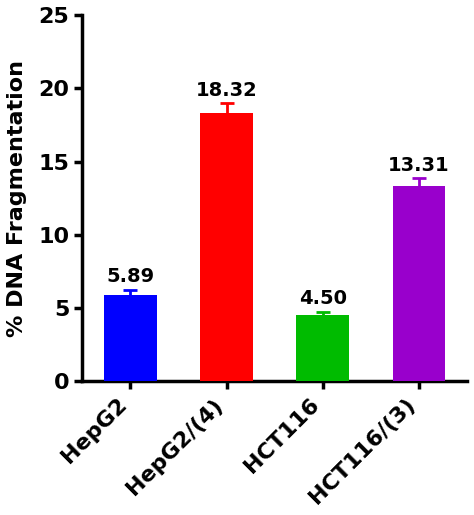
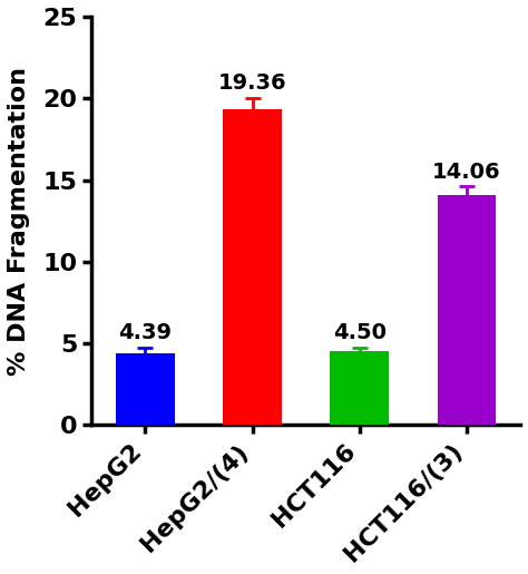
HepG2: 5.89 -> 4.39
HepG2/(4): 18.32 -> 19.36
HCT116/(3): 13.31 -> 14.06
